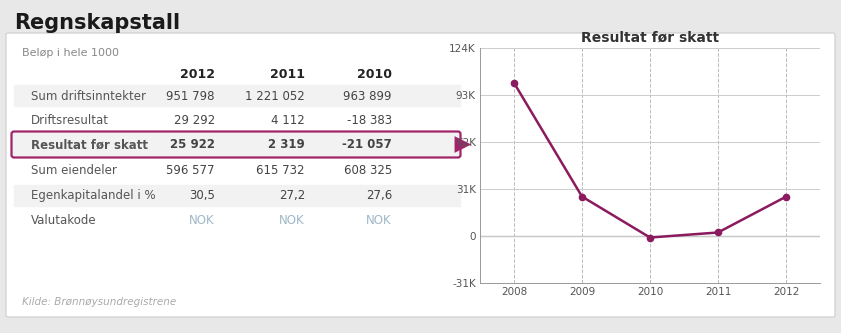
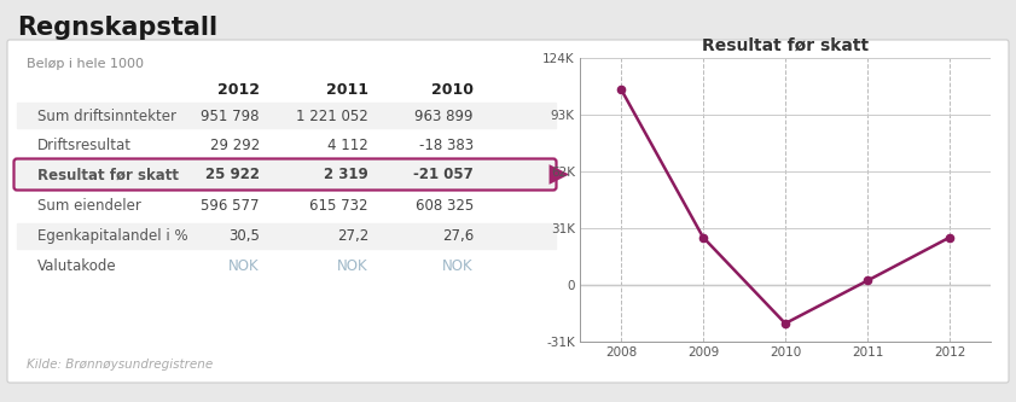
2008: 101K -> 107K
2010: -1K -> -21K
